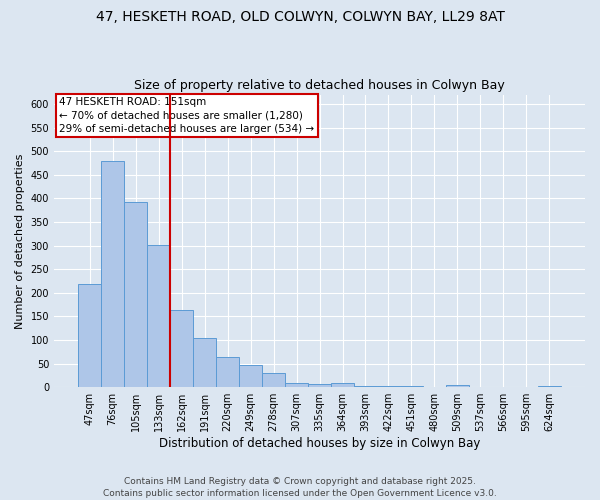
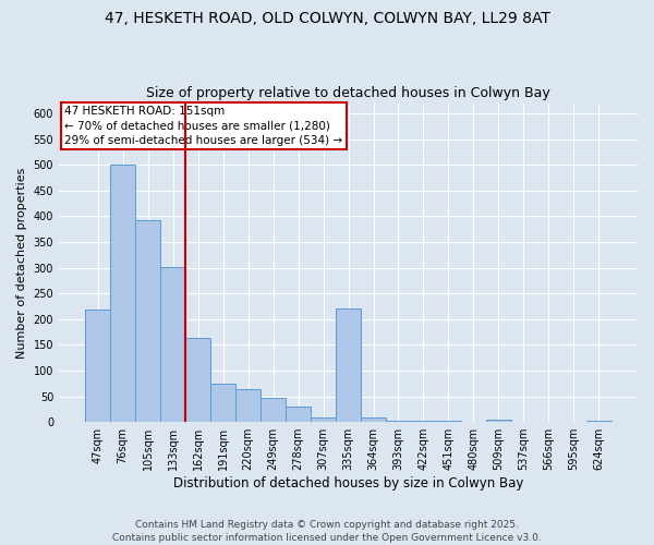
76sqm: 480 -> 500
191sqm: 105 -> 75
335sqm: 6 -> 220
